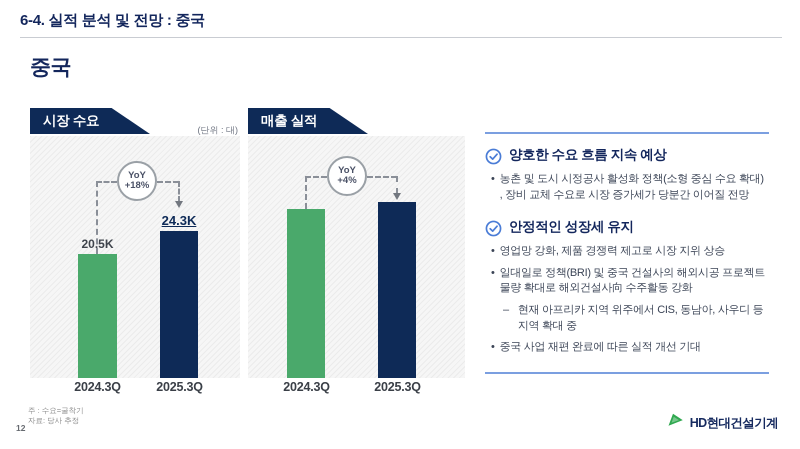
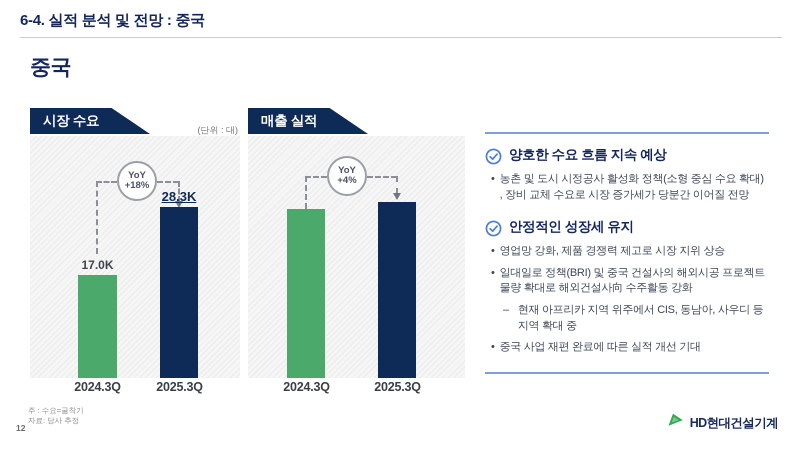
시장 수요/2024.3Q: 20.5K -> 17.0K
시장 수요/2025.3Q: 24.3K -> 28.3K
